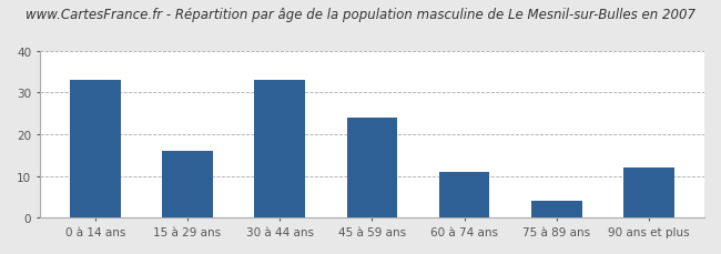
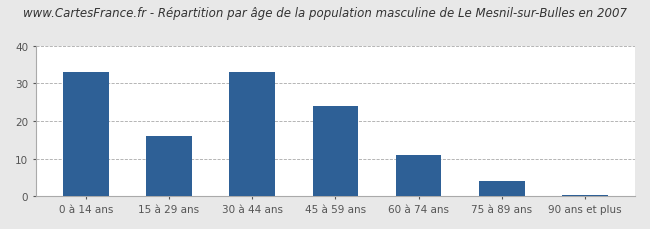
90 ans et plus: 12.0 -> 0.4
